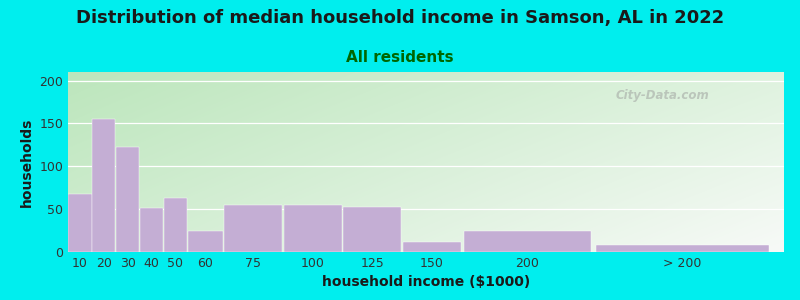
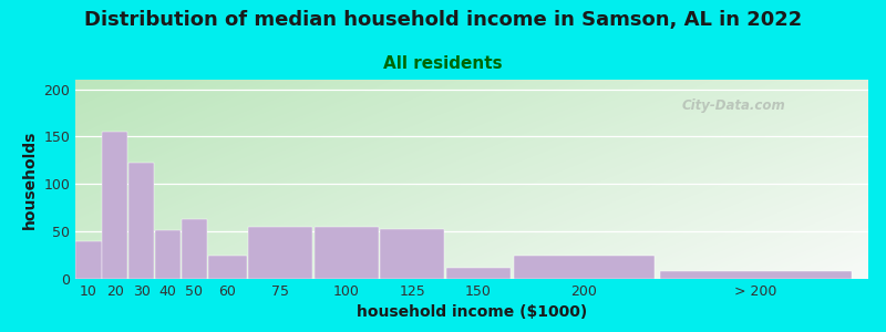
10: 68 -> 40
